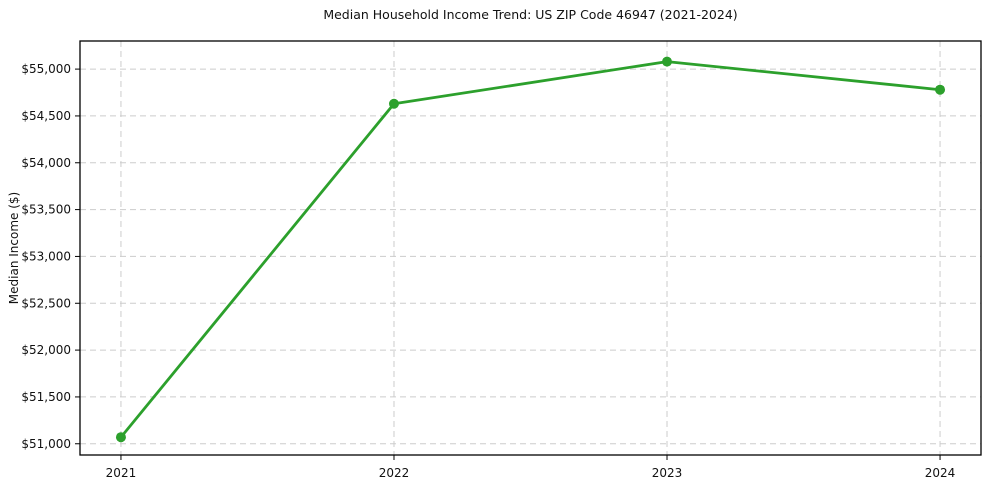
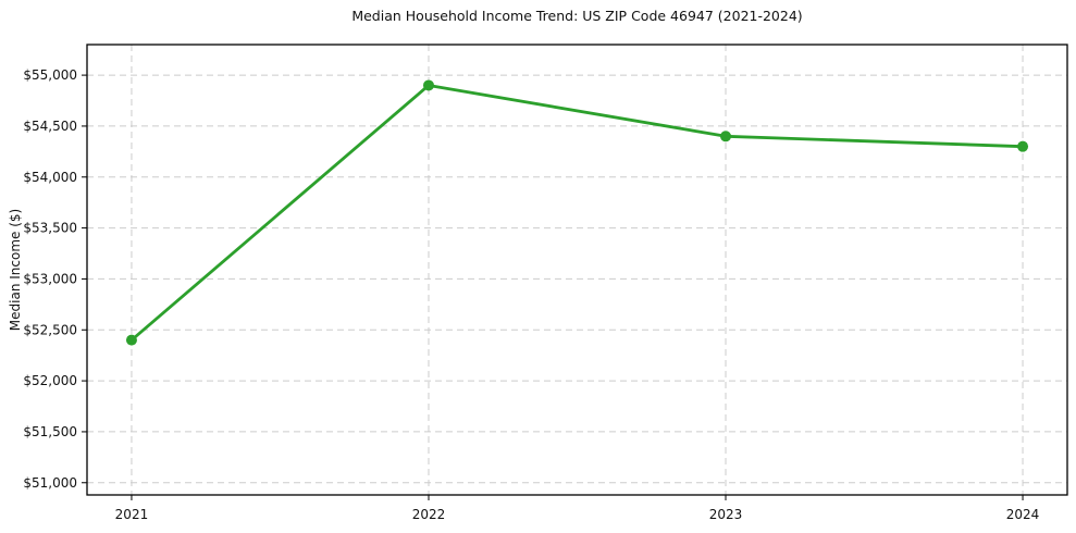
2021: $51100 -> $52400
2022: $54600 -> $54900
2023: $55100 -> $54400
2024: $54800 -> $54300
